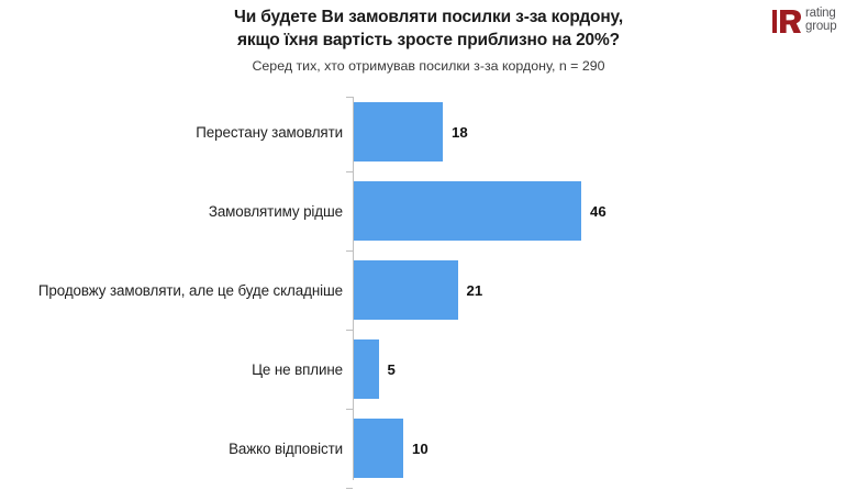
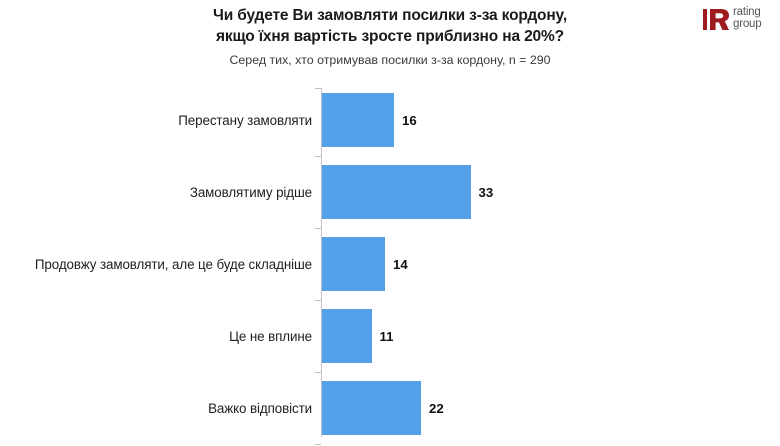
Перестану замовляти: 18 -> 16
Замовлятиму рідше: 46 -> 33
Продовжу замовляти, але це буде складніше: 21 -> 14
Це не вплине: 5 -> 11
Важко відповісти: 10 -> 22
